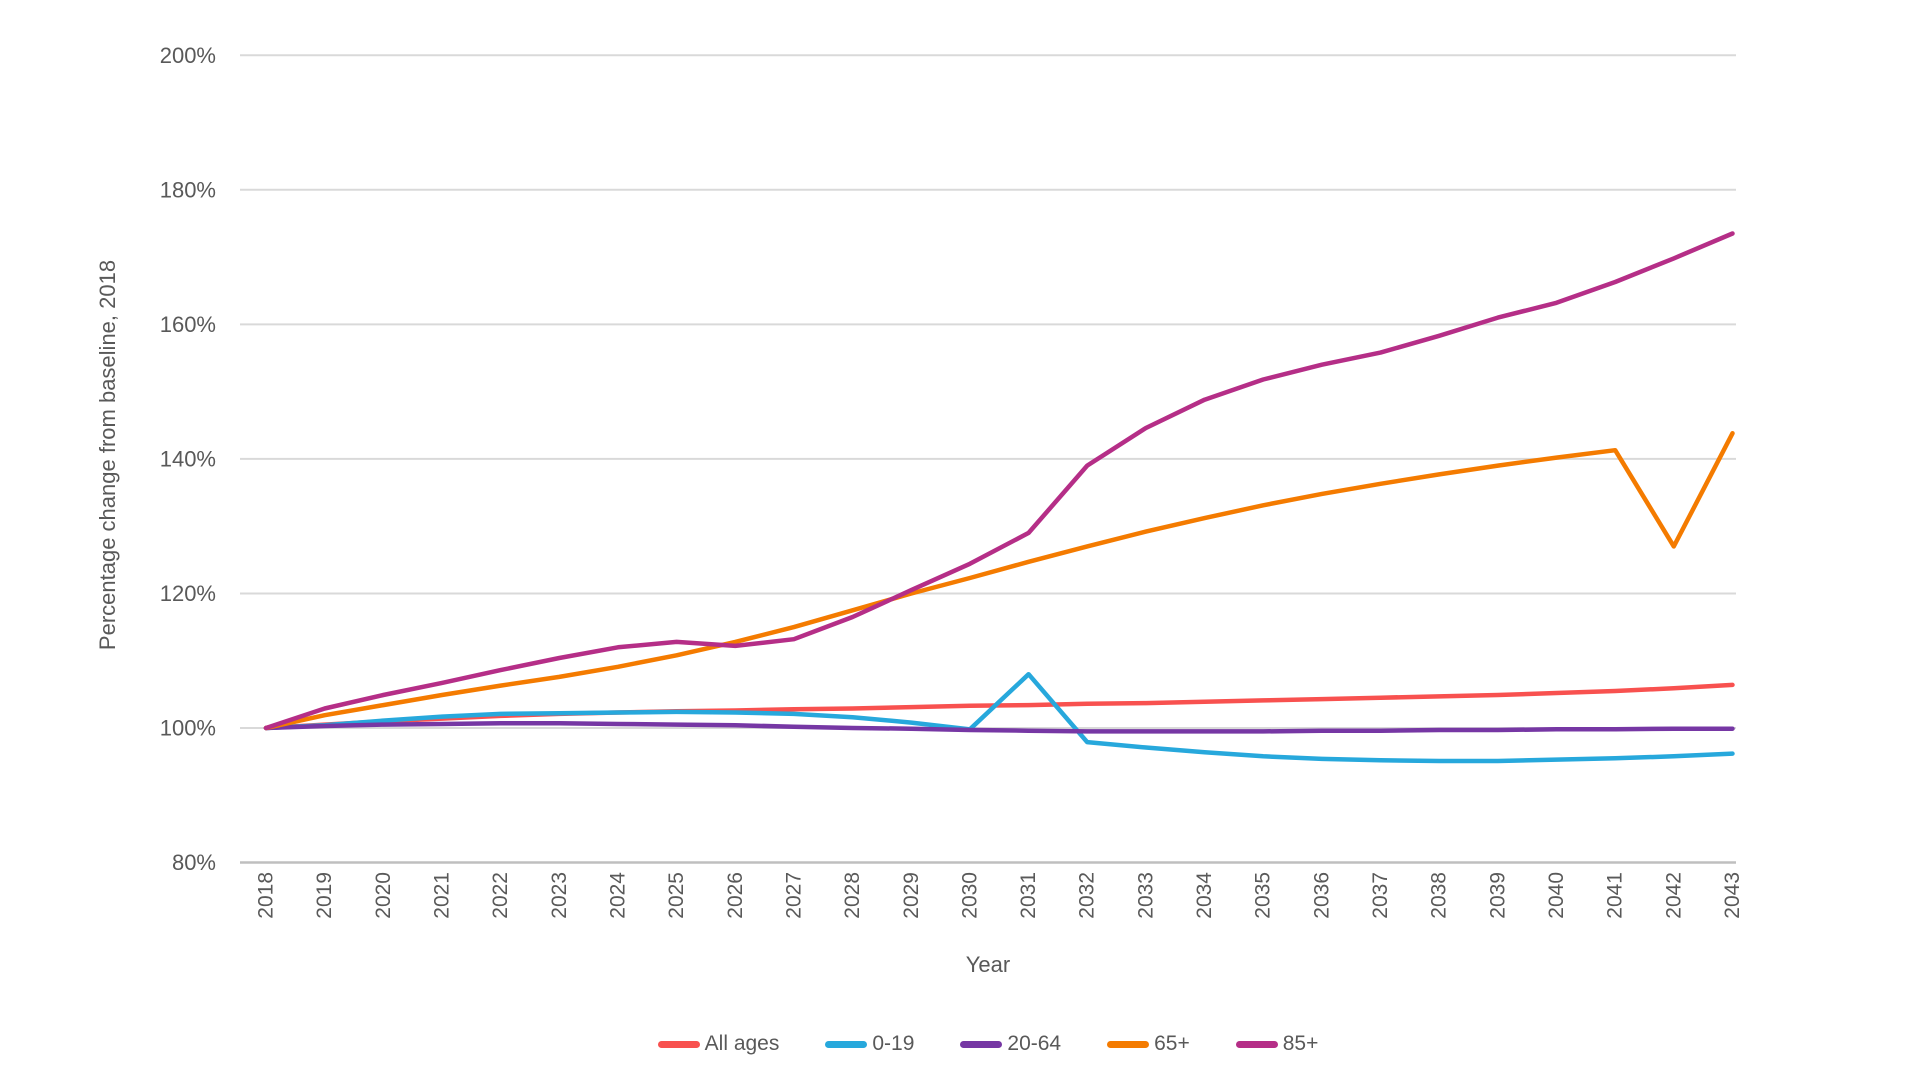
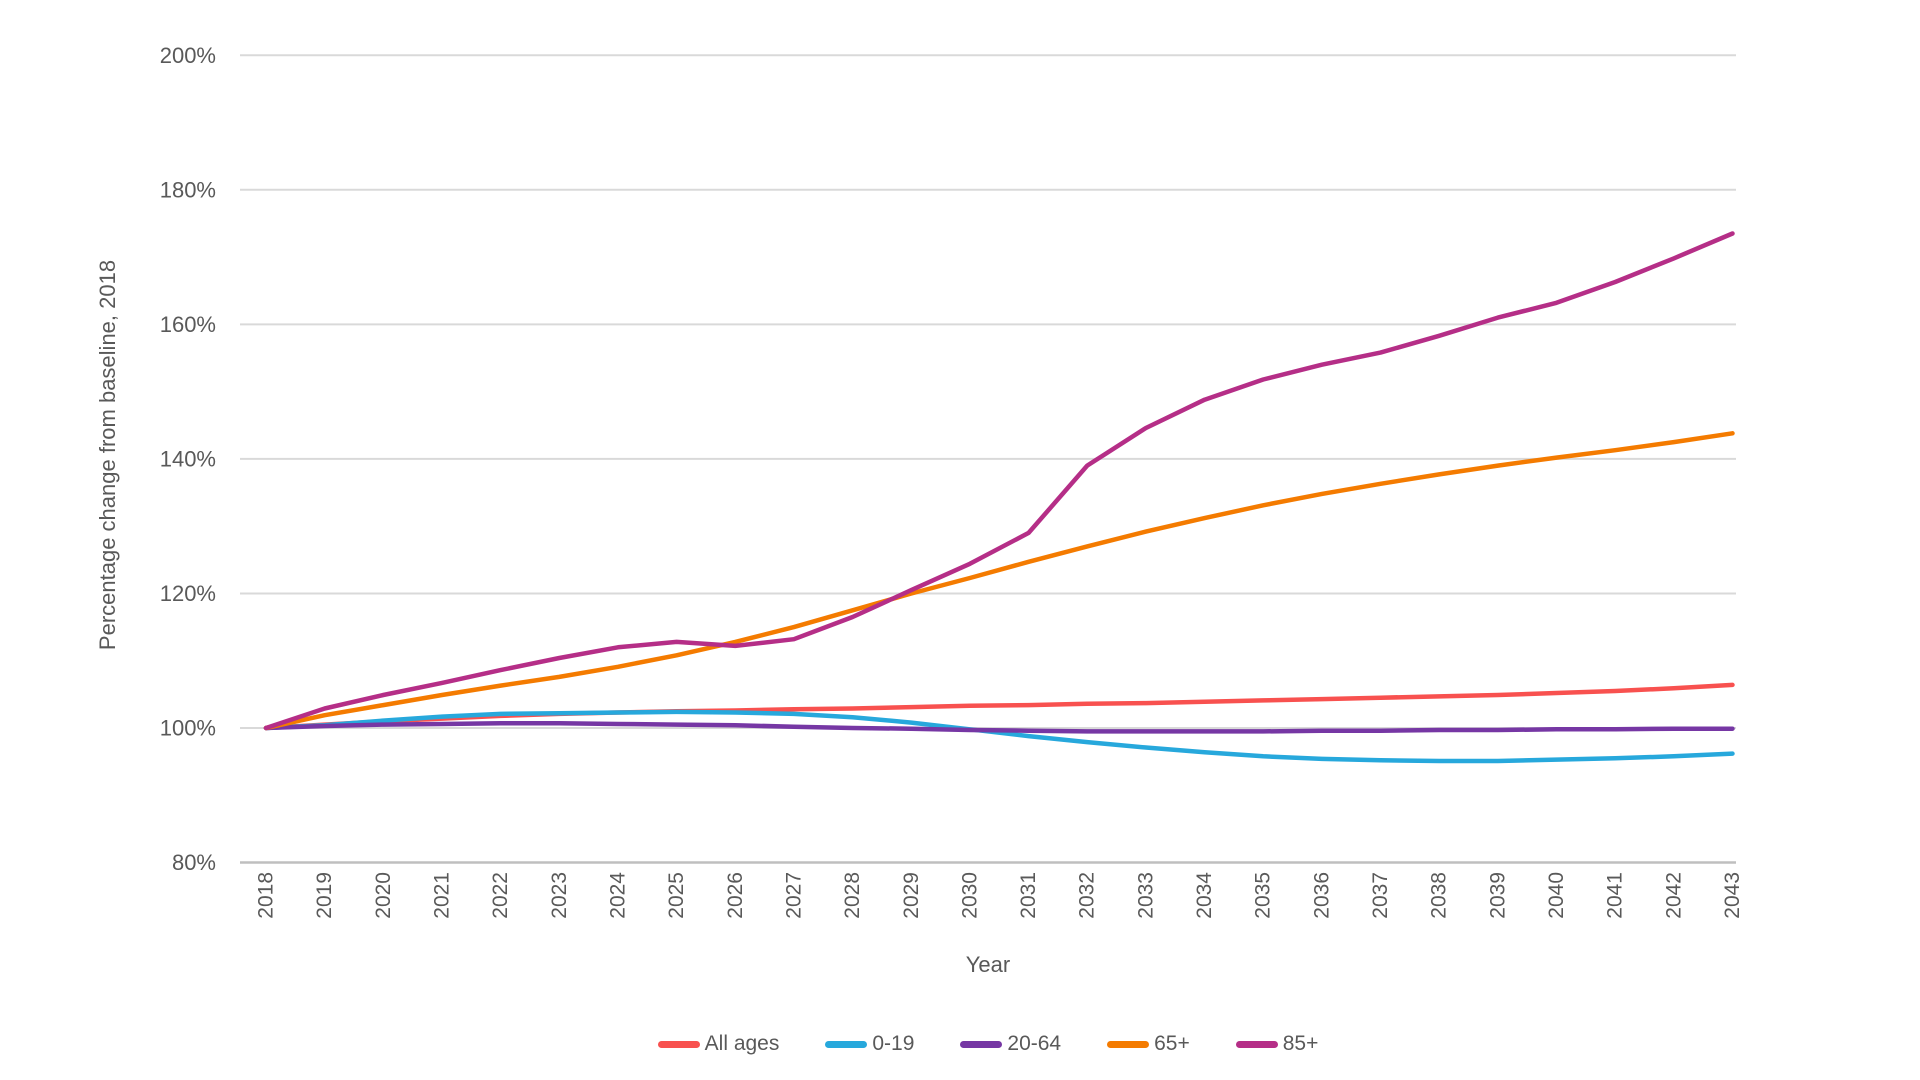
0-19/2031: 108% -> 99%
65+/2042: 127% -> 142%
